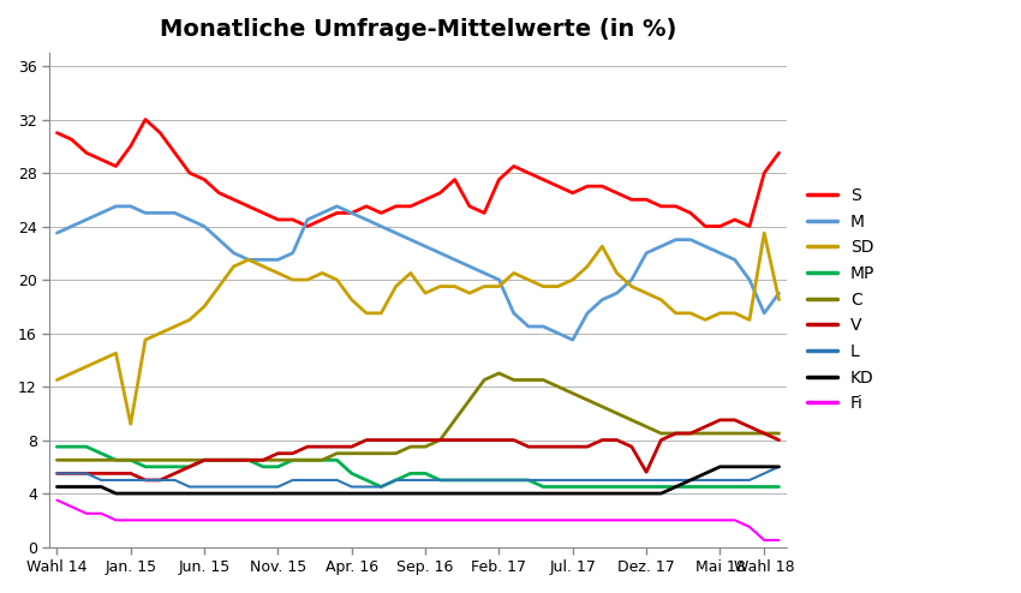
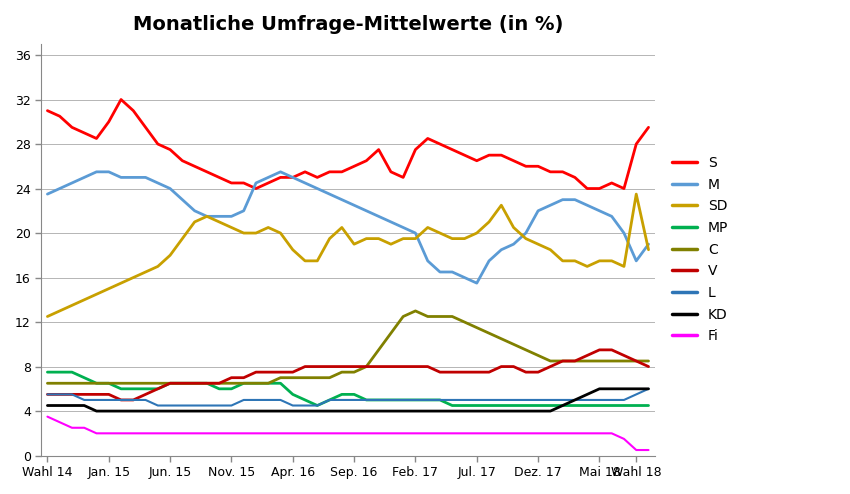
SD/Jan. 15: 9.2 -> 15.0
V/Dez. 17: 5.6 -> 7.5
